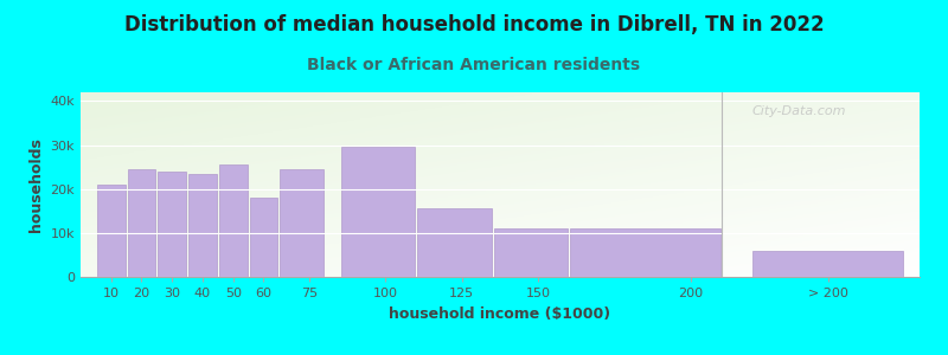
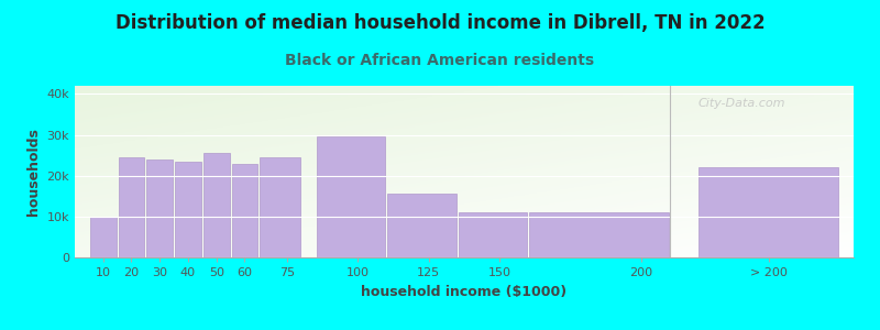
10: 21.0k -> 10.0k
60: 18.0k -> 23.0k
> 200: 6.0k -> 22.0k
